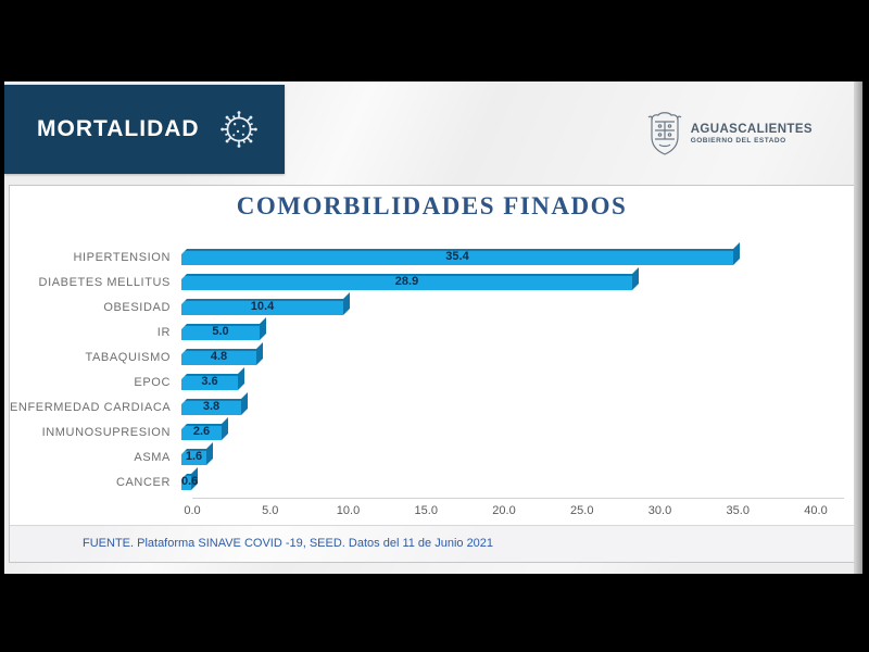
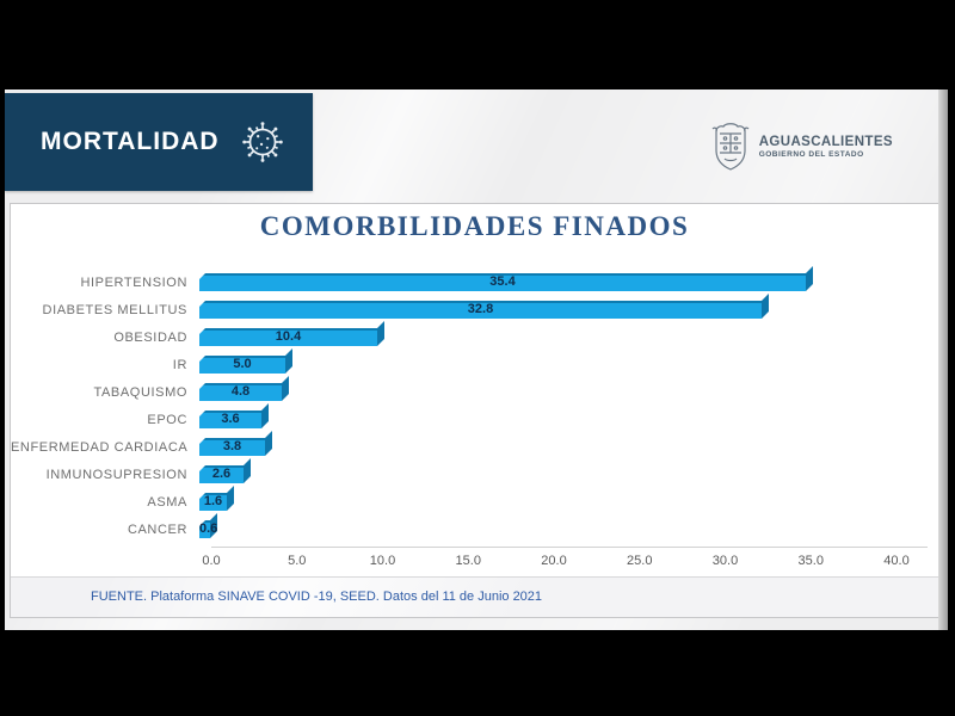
DIABETES MELLITUS: 28.9 -> 32.8
